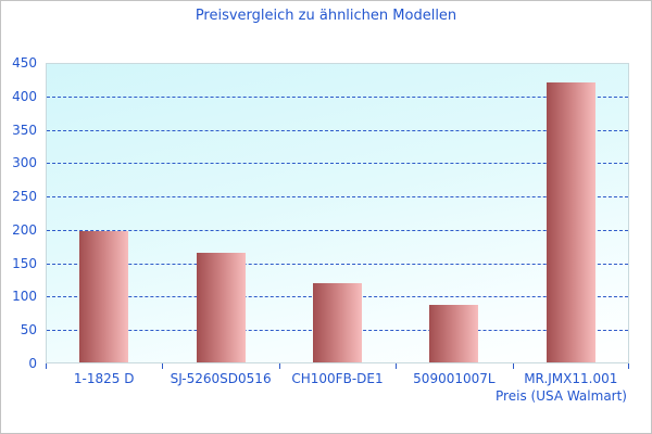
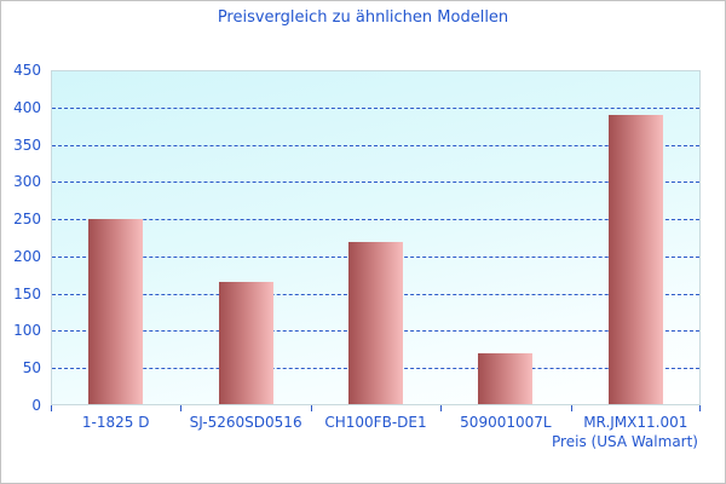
1-1825 D: 200 -> 250
CH100FB-DE1: 120 -> 220
509001007L: 90 -> 70
MR.JMX11.001: 420 -> 390
